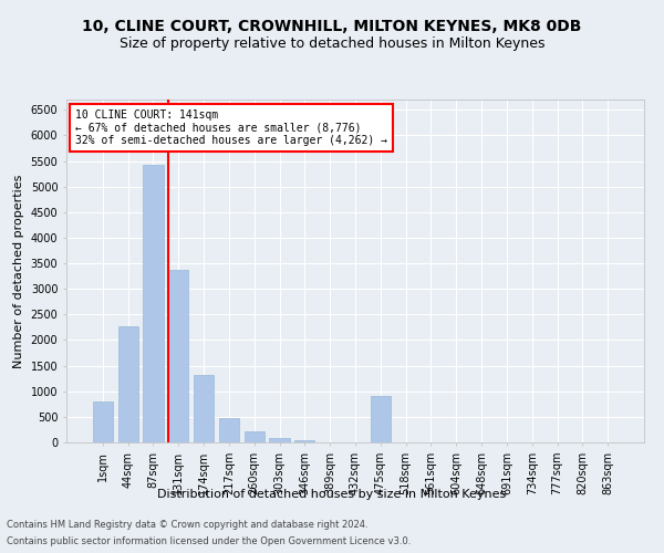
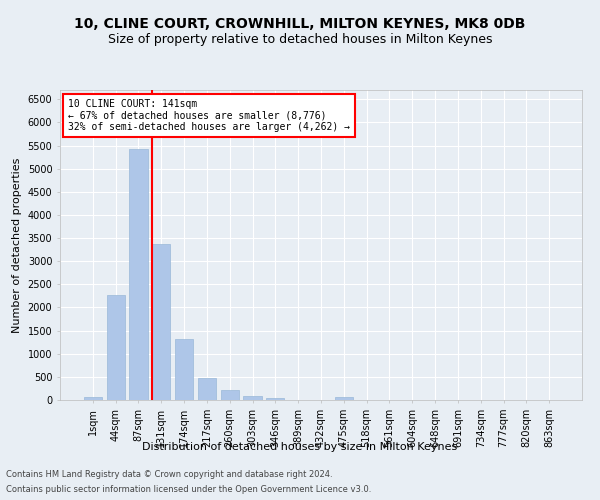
1sqm: 800 -> 70
475sqm: 900 -> 60
